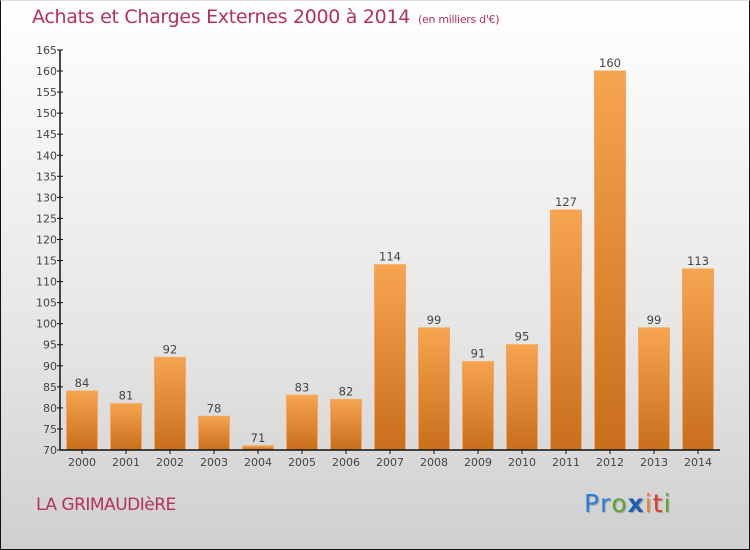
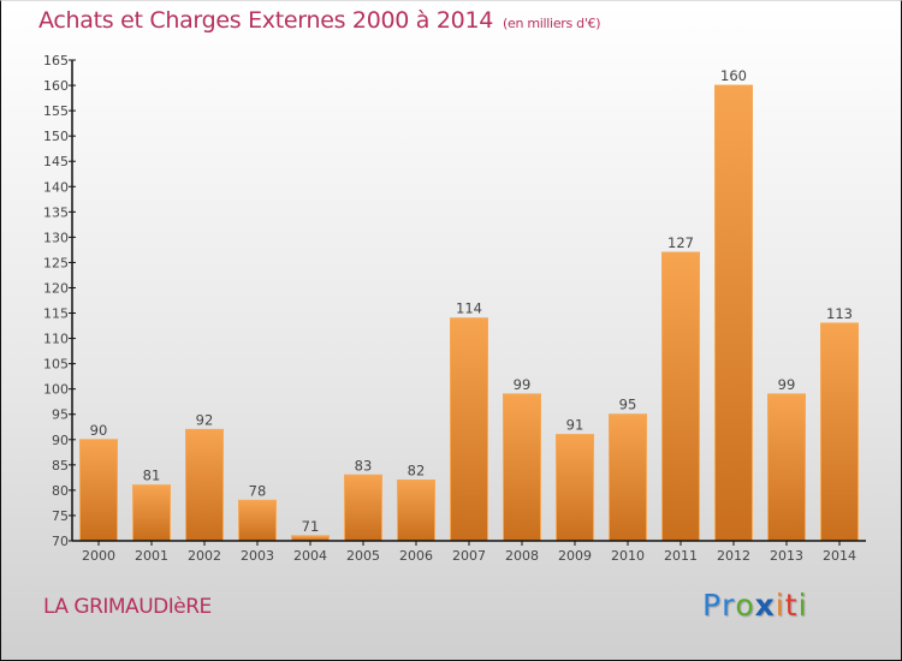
2000: 84 -> 90
